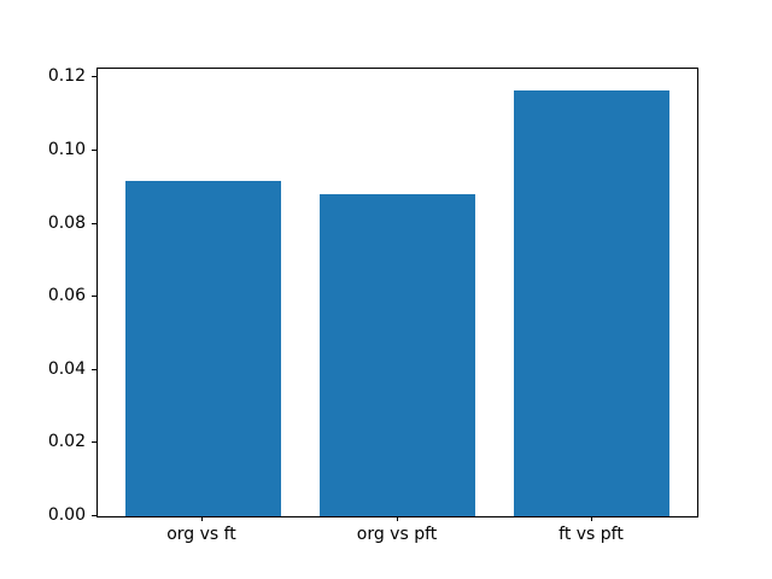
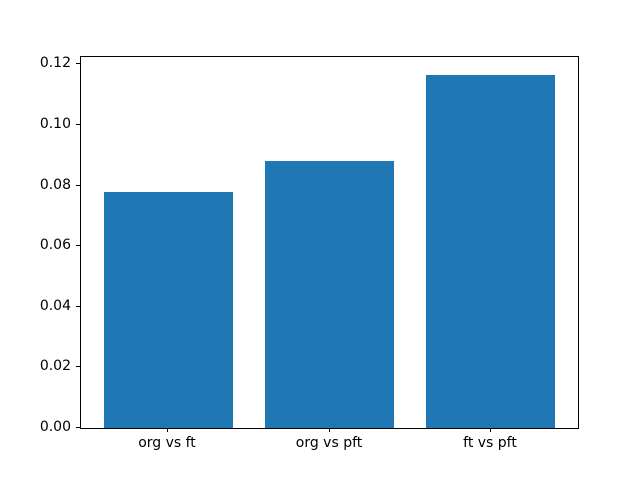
org vs ft: 0.092 -> 0.078
